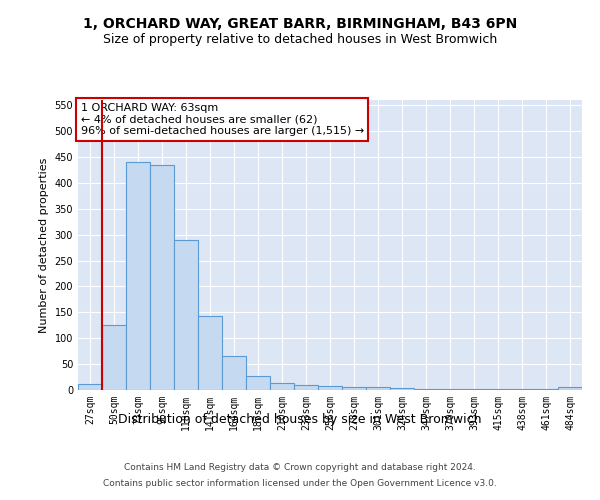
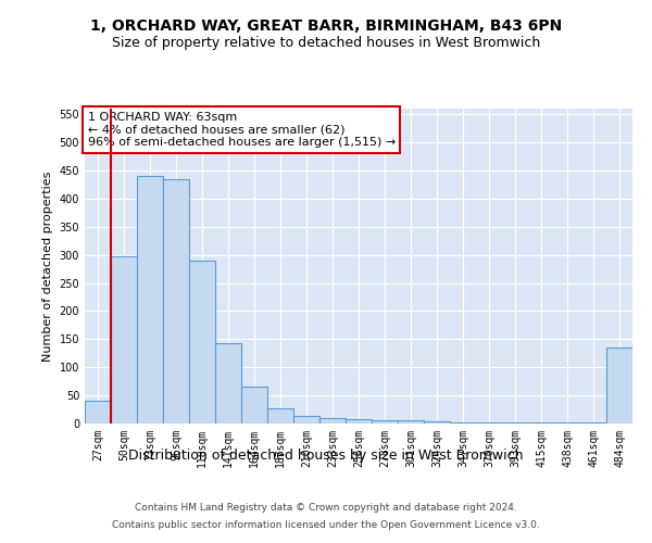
27sqm: 12 -> 40
50sqm: 125 -> 298
484sqm: 5 -> 136
